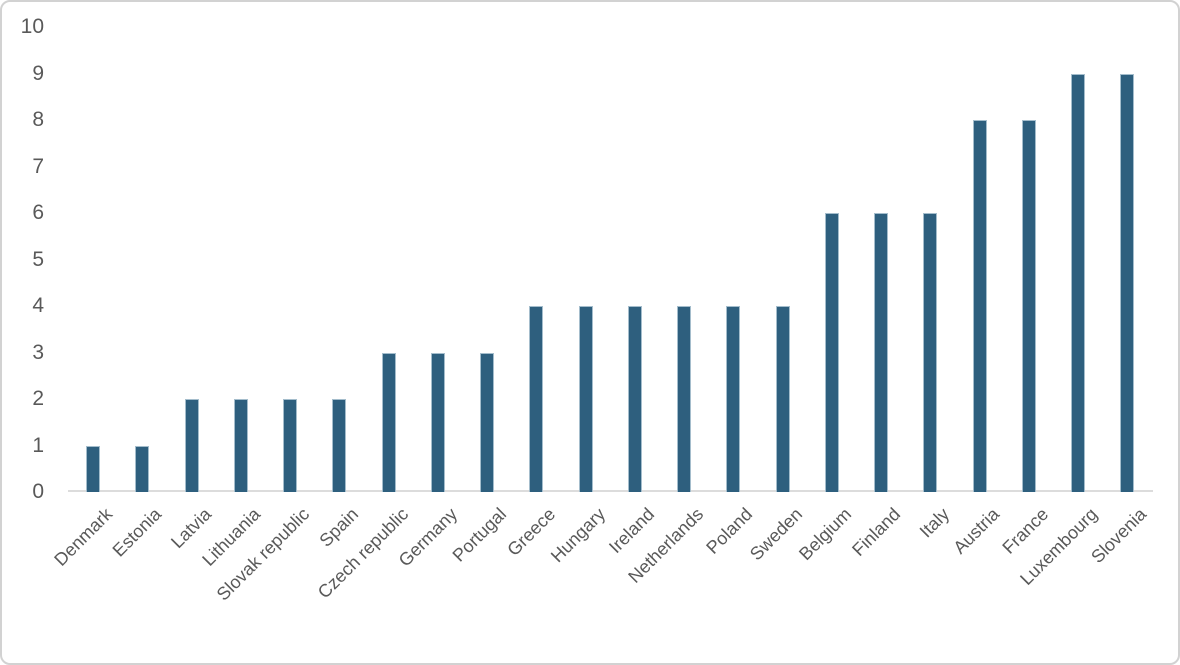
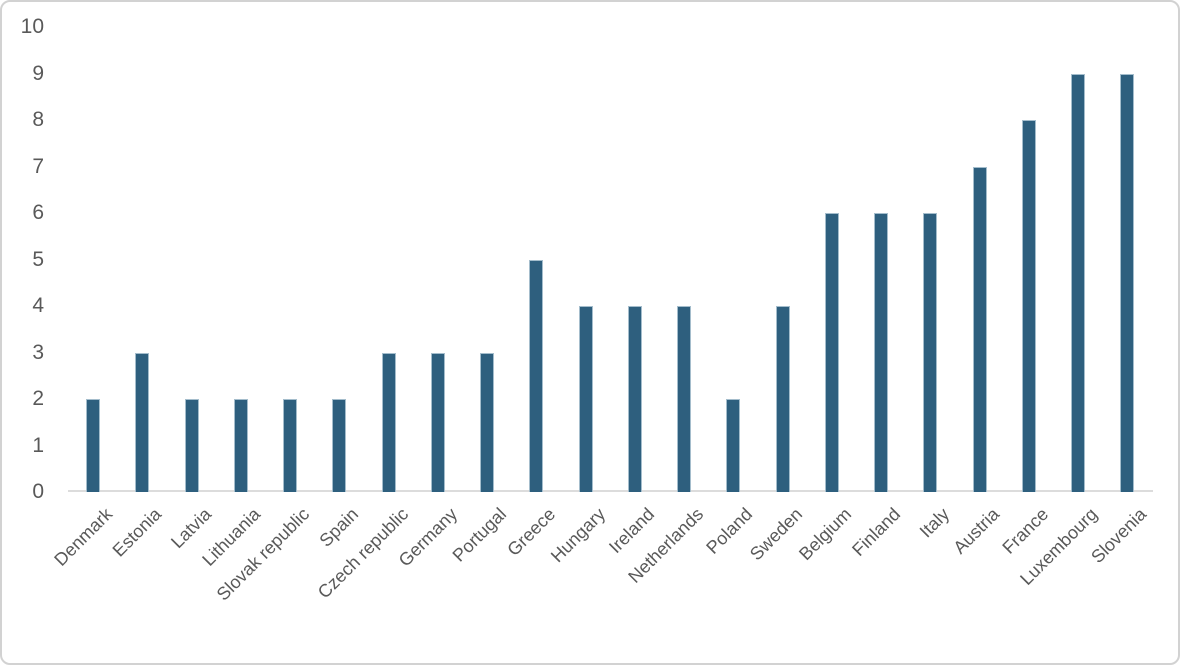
Denmark: 1 -> 2
Estonia: 1 -> 3
Greece: 4 -> 5
Poland: 4 -> 2
Austria: 8 -> 7
